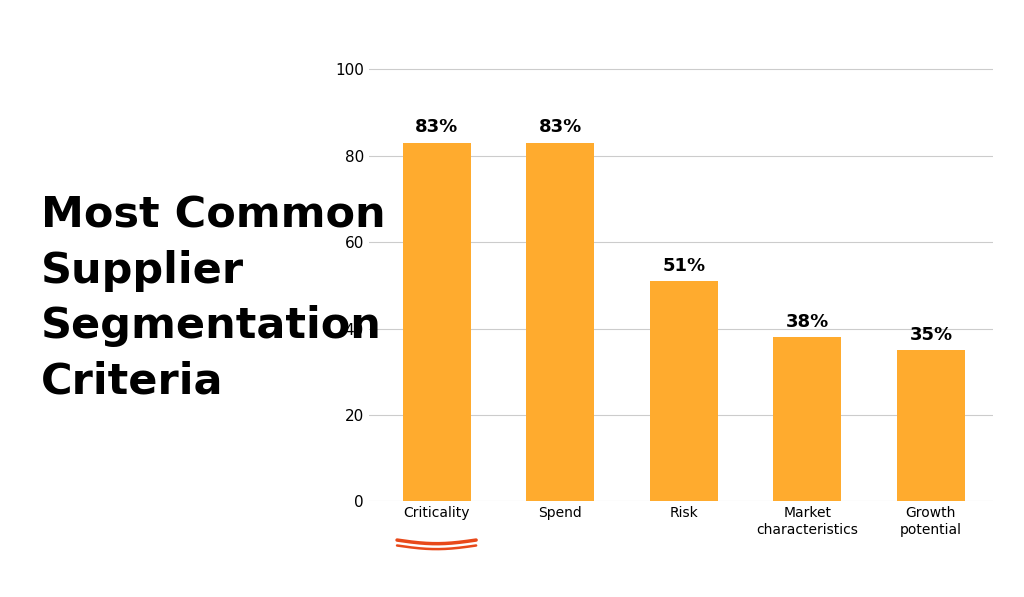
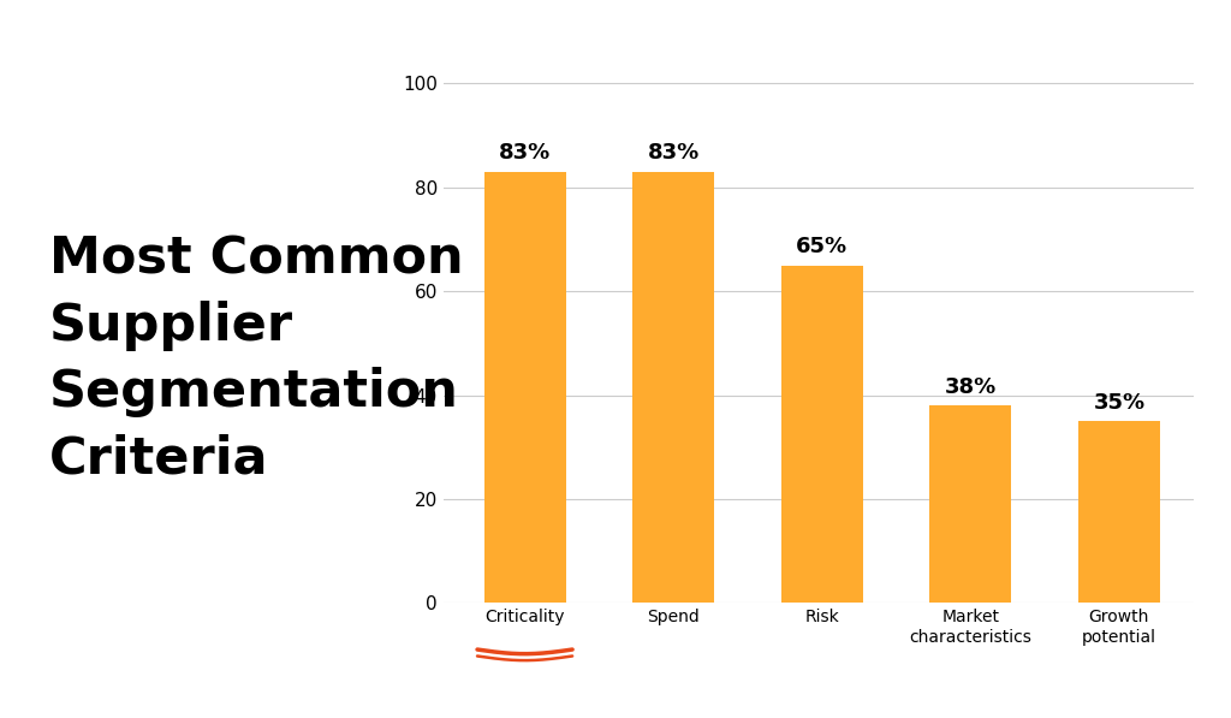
Risk: 51% -> 65%
